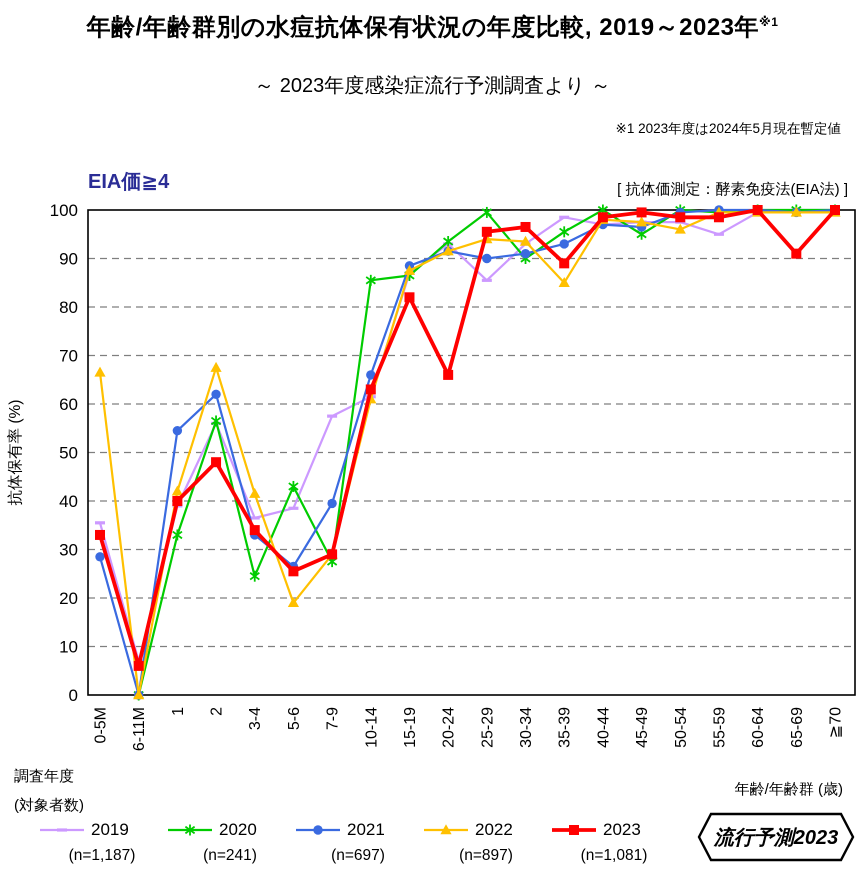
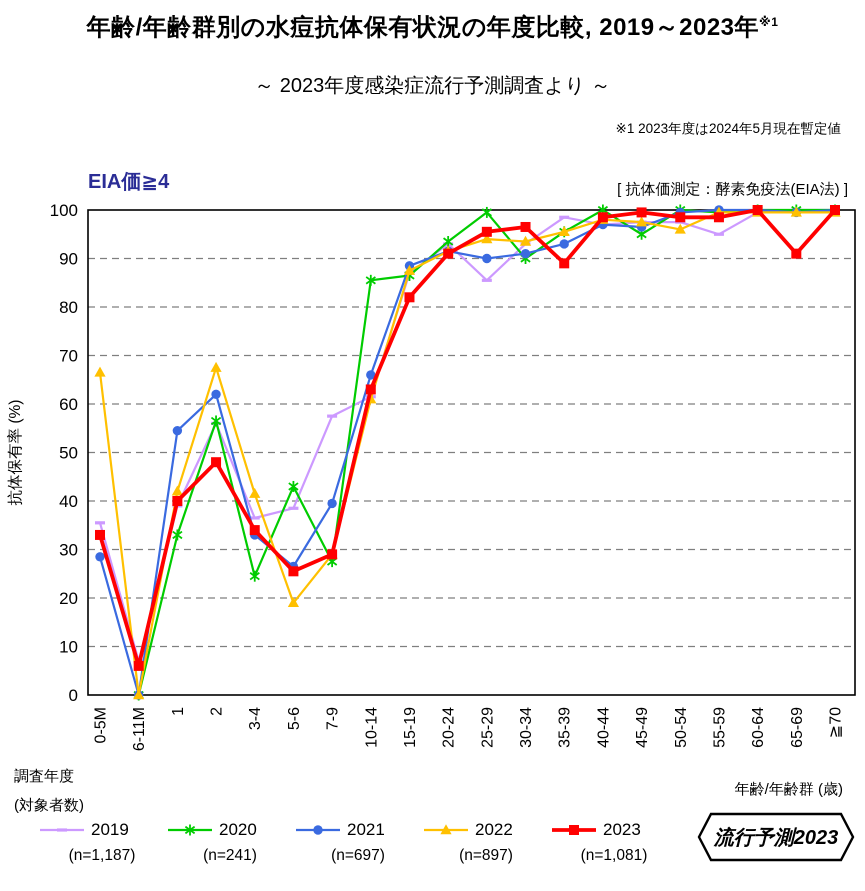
2023/20-24: 66 -> 91
2022/35-39: 85 -> 96
